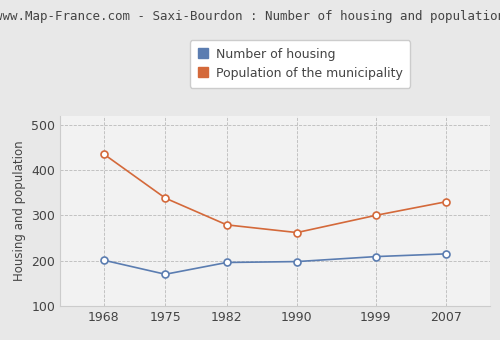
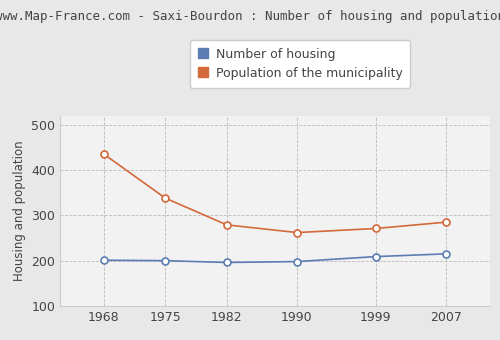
Number of housing/1975: 170 -> 200
Population of the municipality/1999: 300 -> 271
Population of the municipality/2007: 330 -> 285
